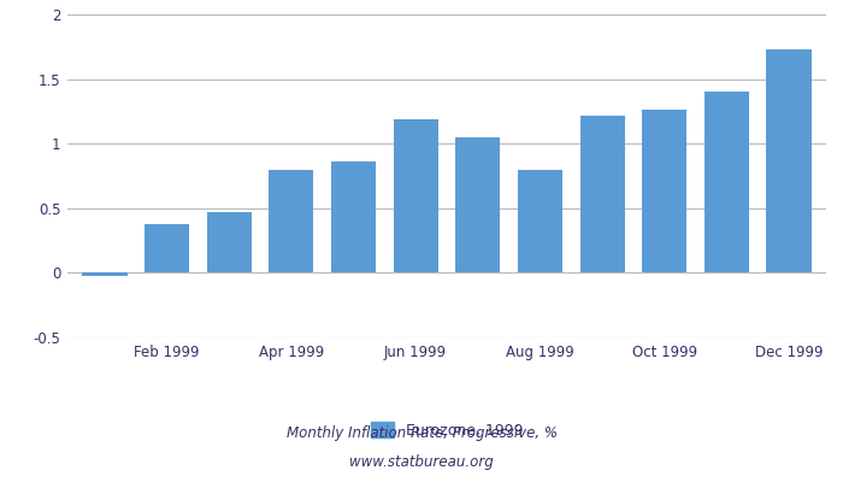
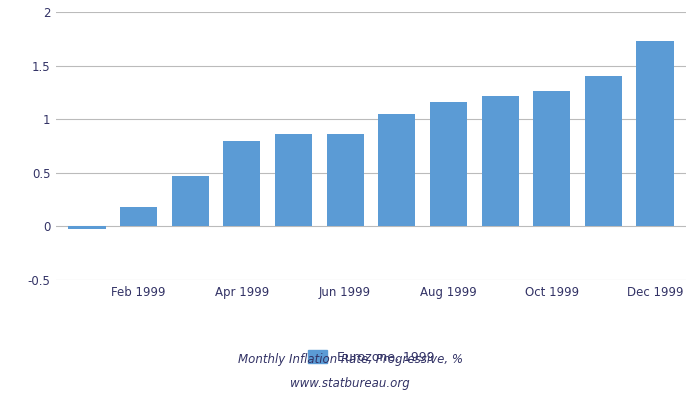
Feb 1999: 0.38 -> 0.18
Jun 1999: 1.19 -> 0.86
Aug 1999: 0.80 -> 1.16
